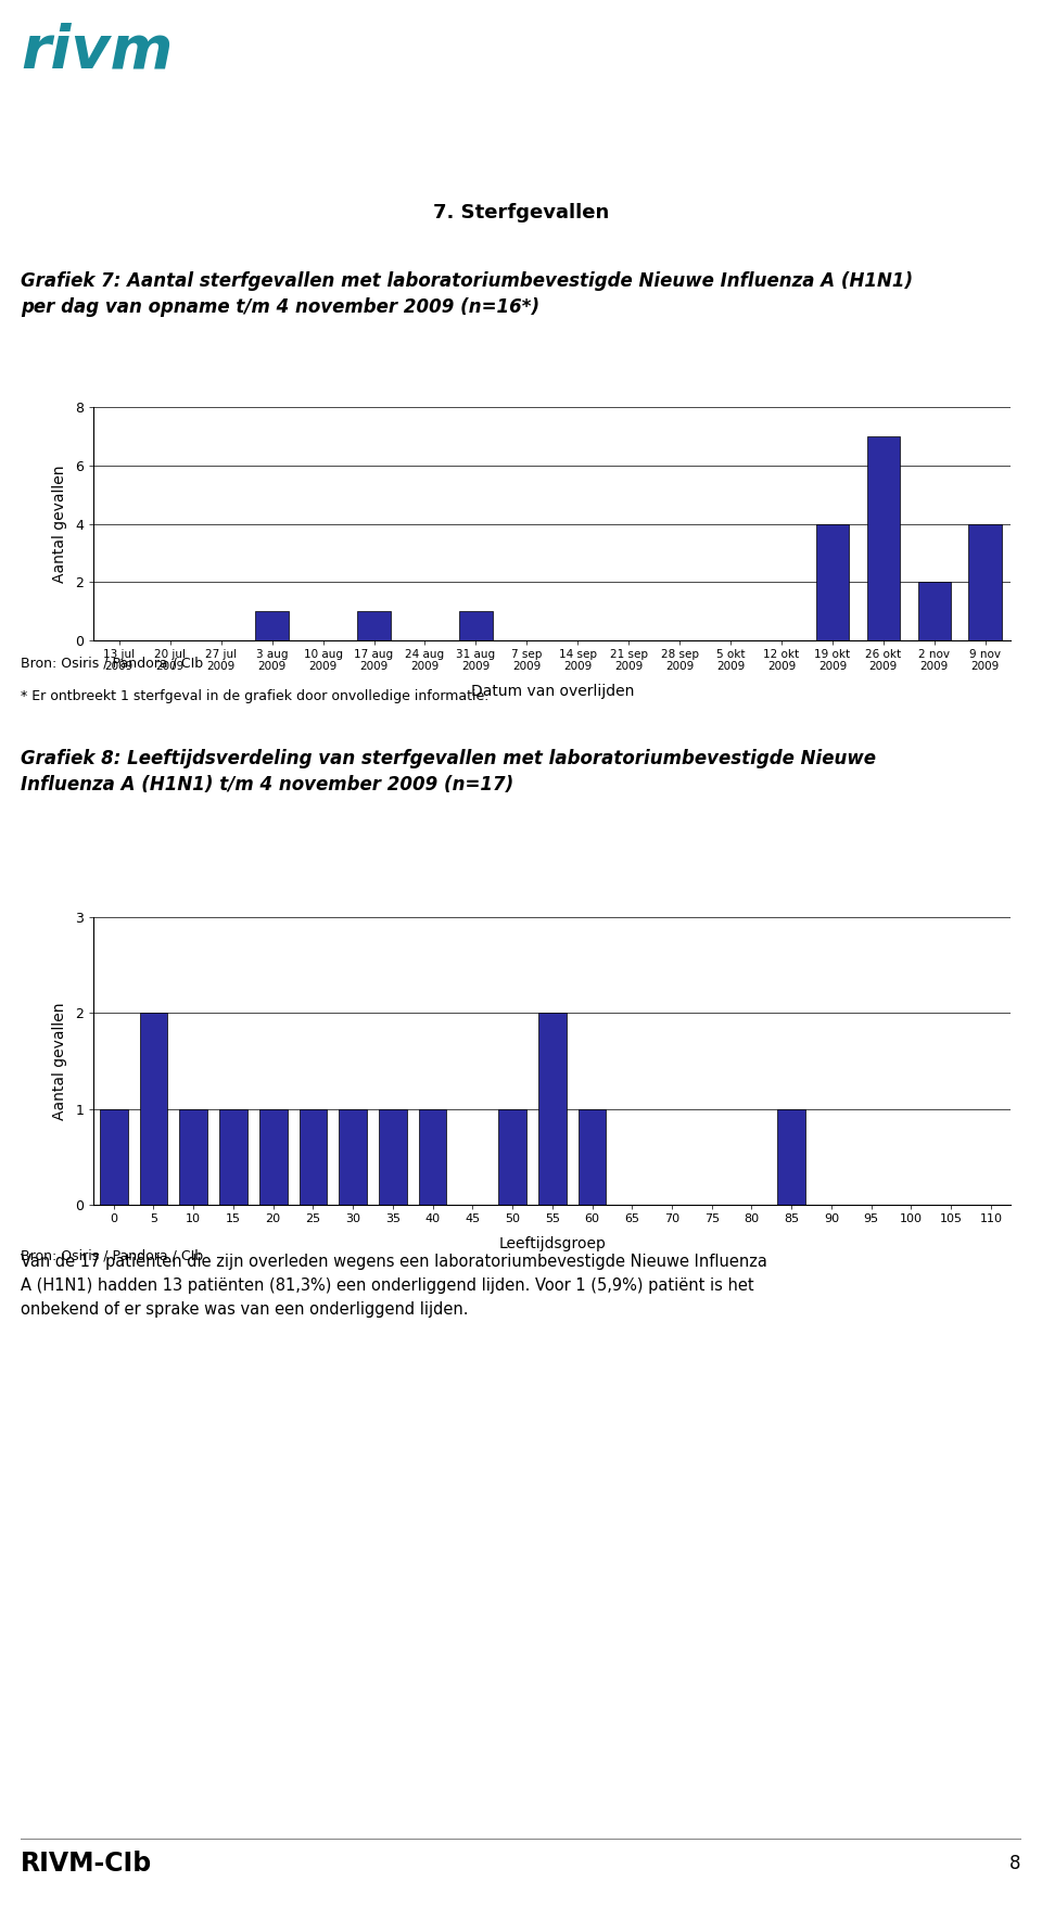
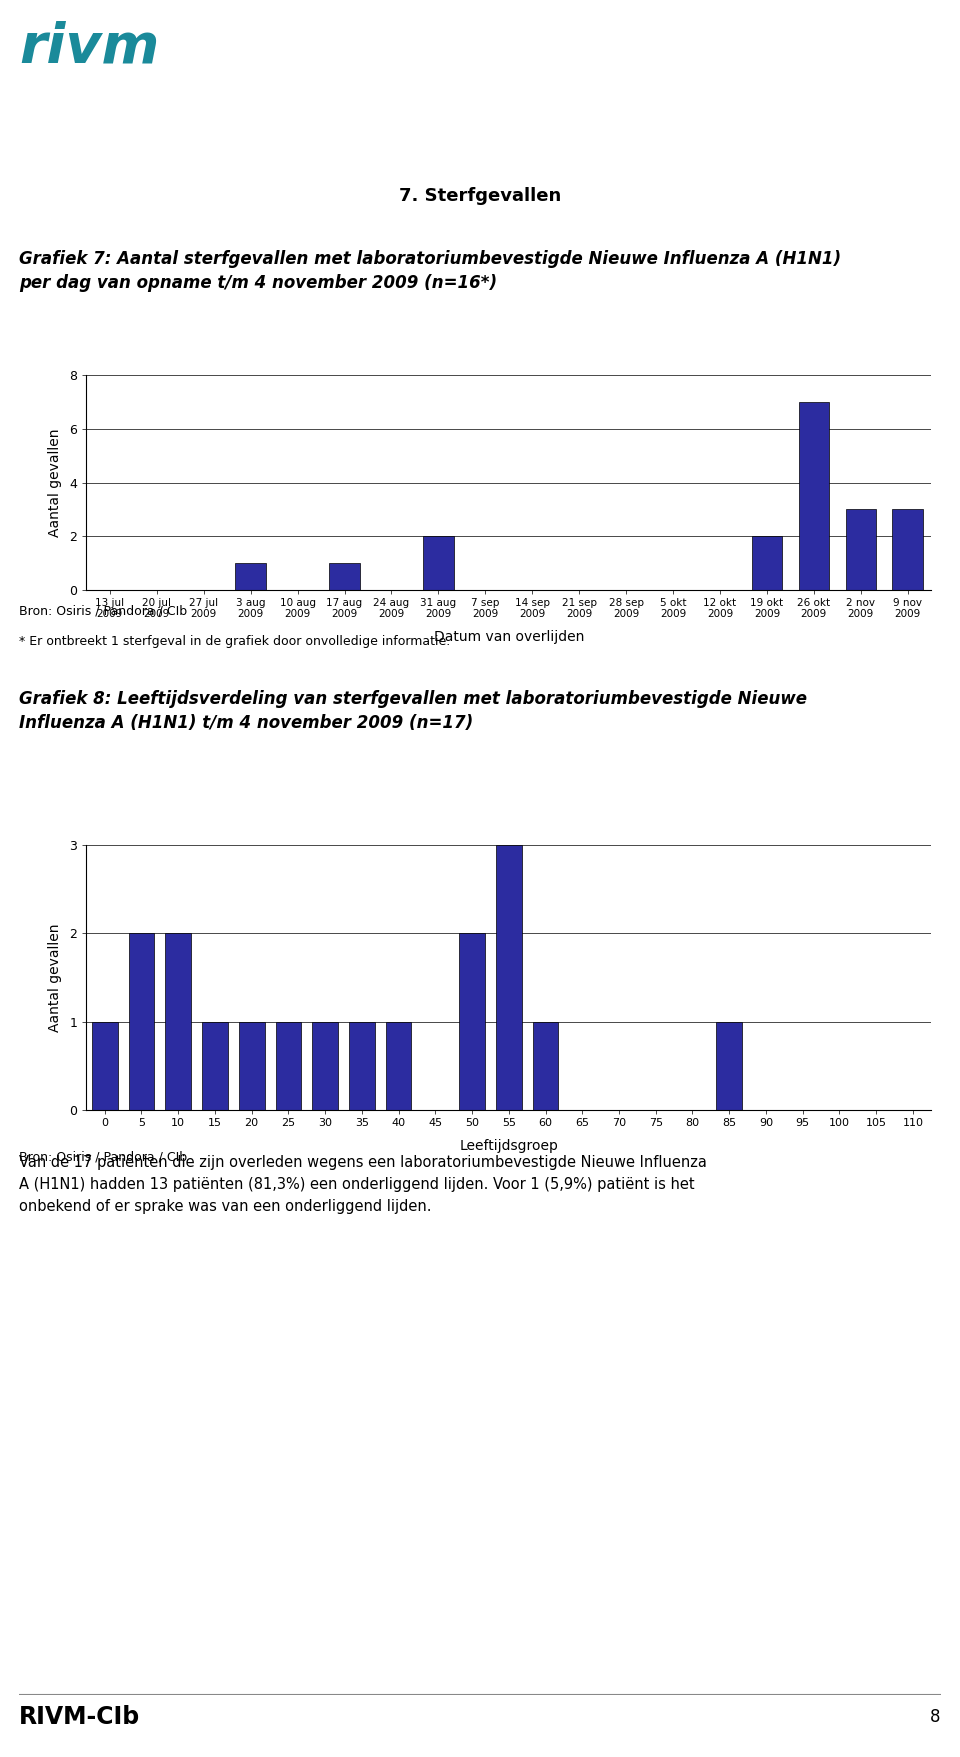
31 aug 2009: 1 -> 2
19 okt 2009: 4 -> 2
2 nov 2009: 2 -> 3
9 nov 2009: 4 -> 3
10: 1 -> 2
50: 1 -> 2
55: 2 -> 3
